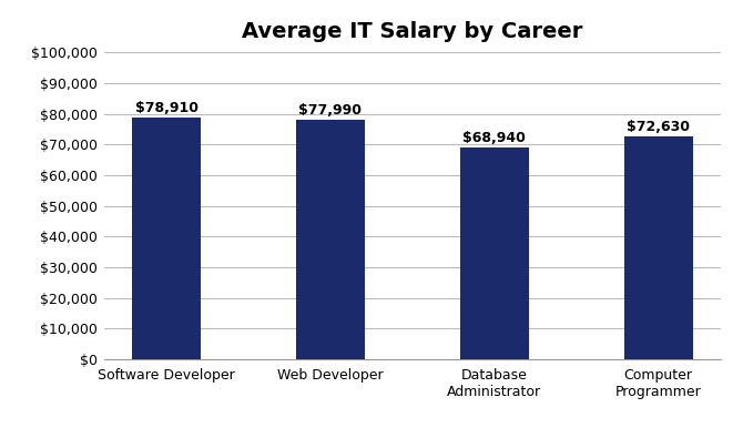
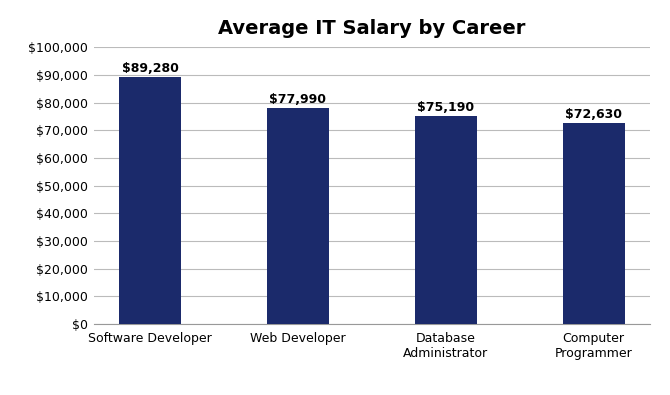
Software Developer: $78,910 -> $89,280
Database Administrator: $68,940 -> $75,190
